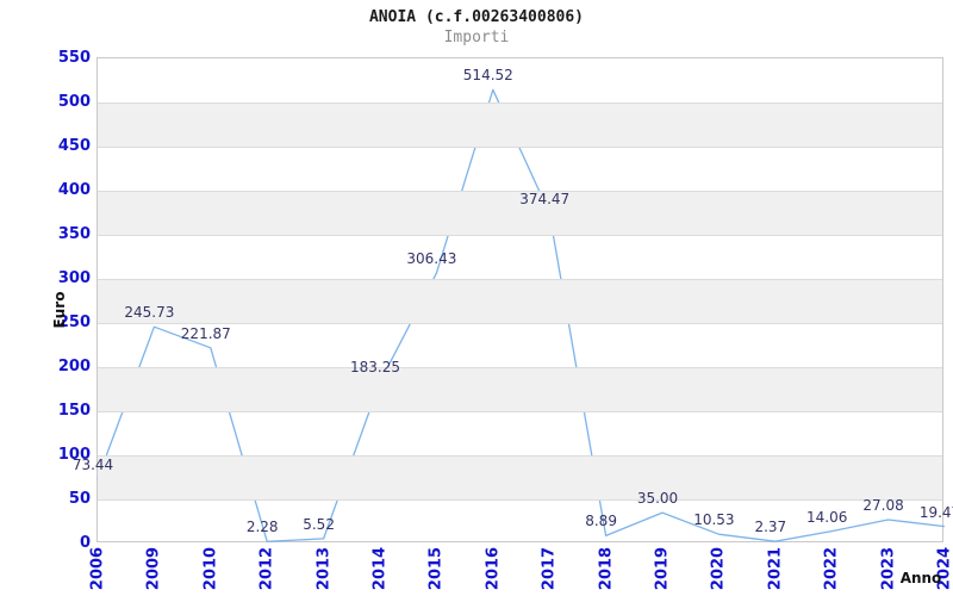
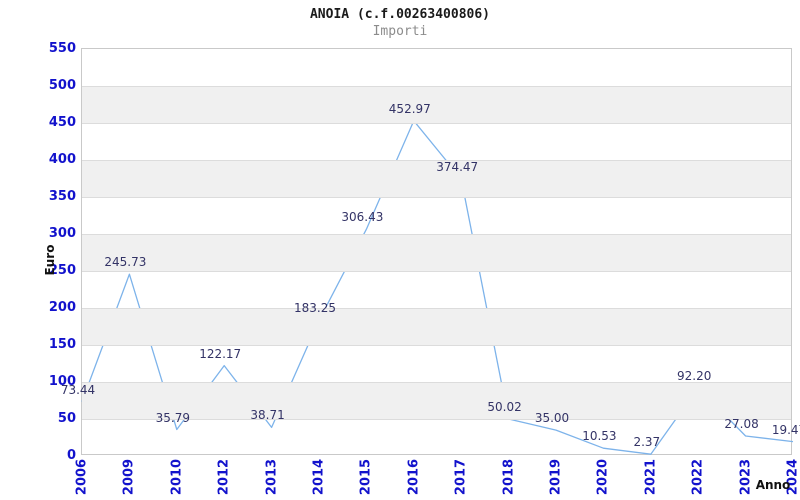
2010: 221.87 -> 35.79
2012: 2.28 -> 122.17
2013: 5.52 -> 38.71
2016: 514.52 -> 452.97
2018: 8.89 -> 50.02
2022: 14.06 -> 92.20
